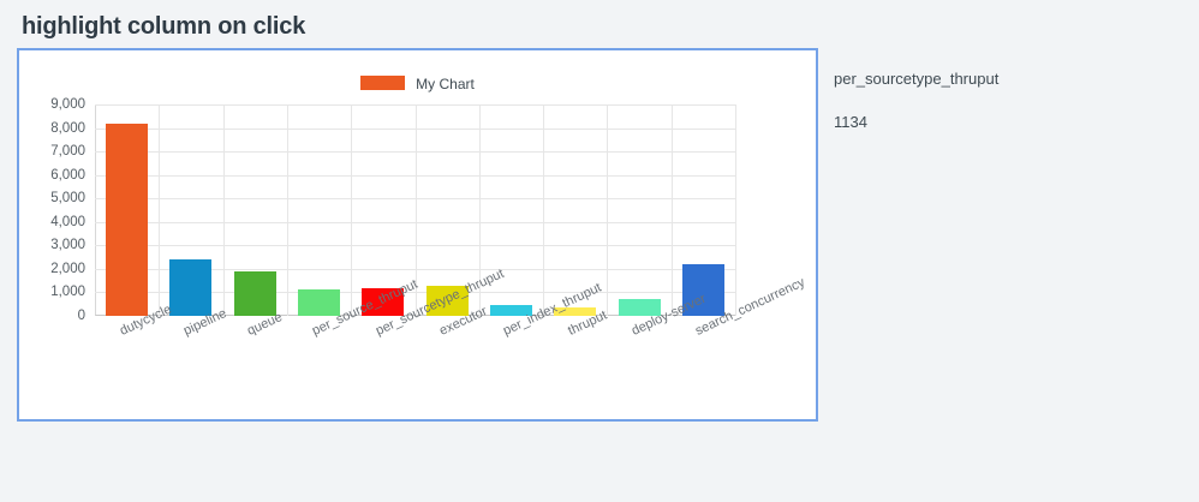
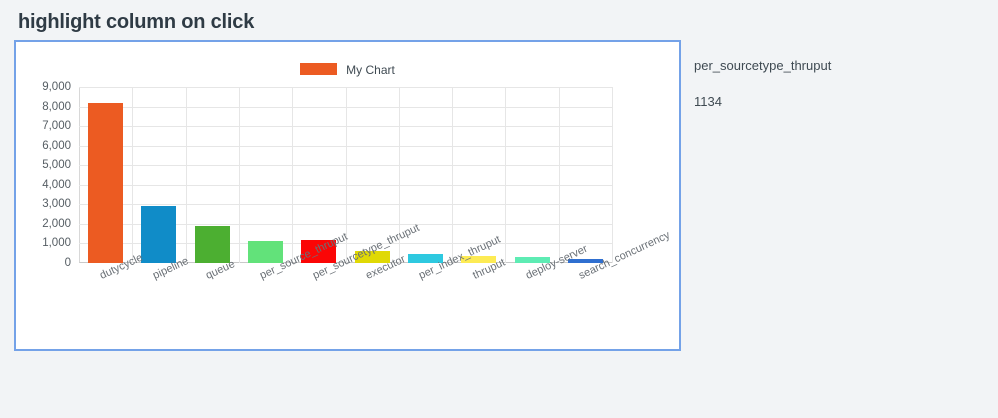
pipeline: 2400 -> 2900
executor: 1300 -> 600
deploy-server: 700 -> 300
search_concurrency: 2200 -> 200
